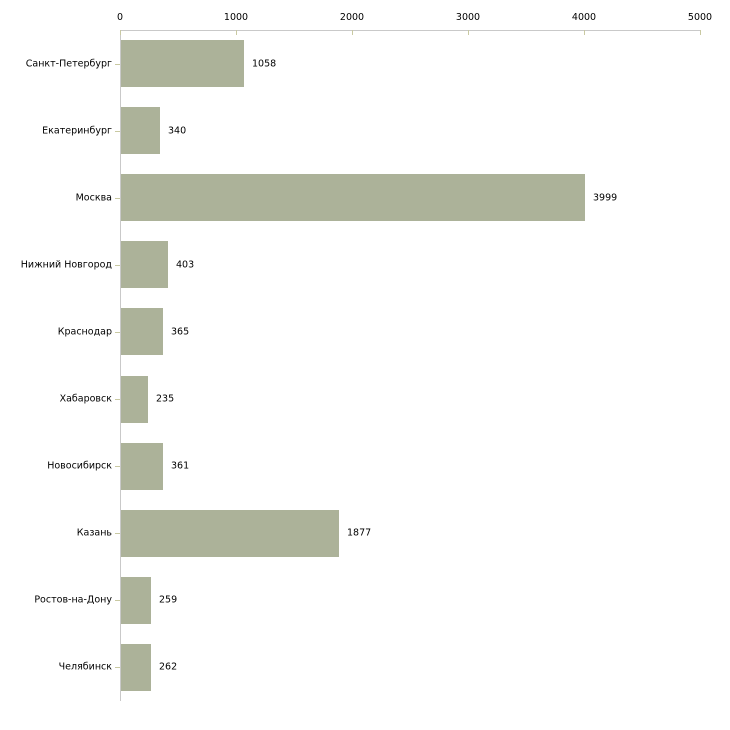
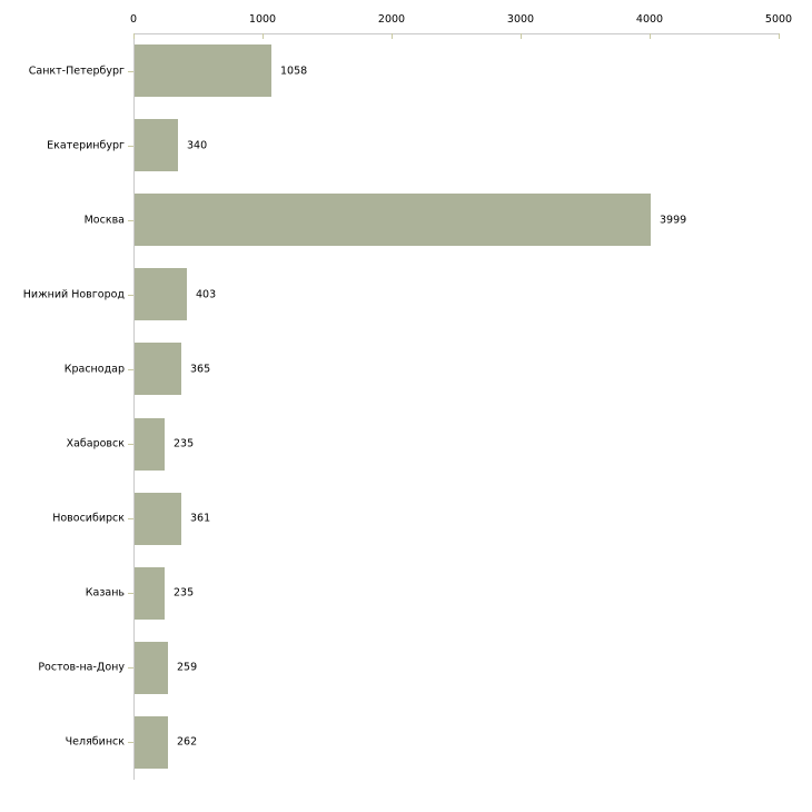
Казань: 1877 -> 235
